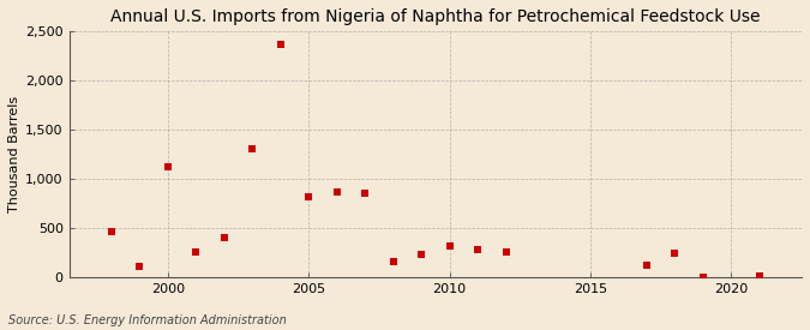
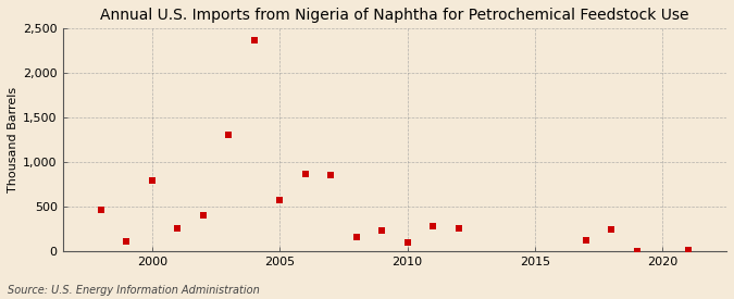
2000: 1,120 -> 790
2005: 820 -> 580
2010: 320 -> 100
